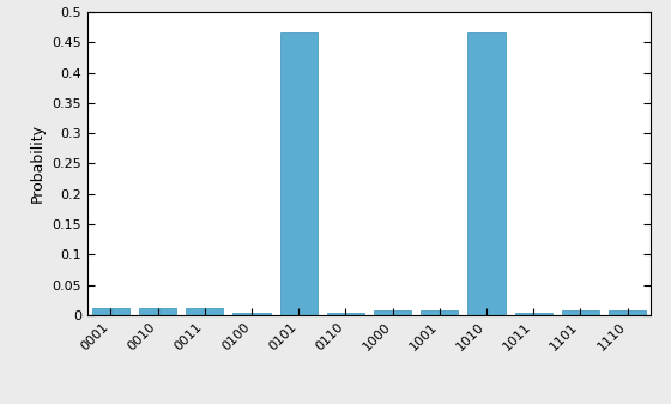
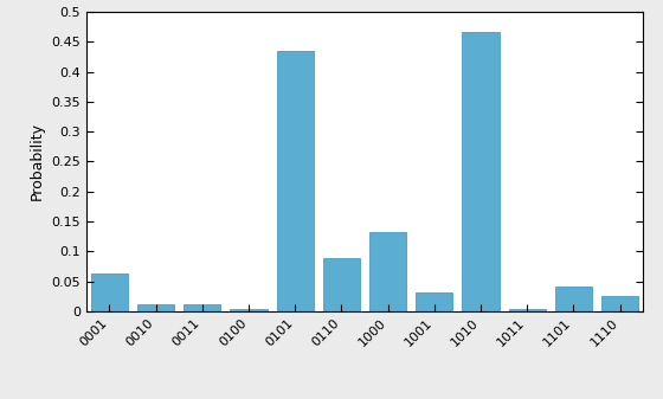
0001: 0.012 -> 0.064
0101: 0.466 -> 0.434
0110: 0.003 -> 0.088
1000: 0.009 -> 0.132
1001: 0.009 -> 0.032
1101: 0.009 -> 0.042
1110: 0.009 -> 0.026
